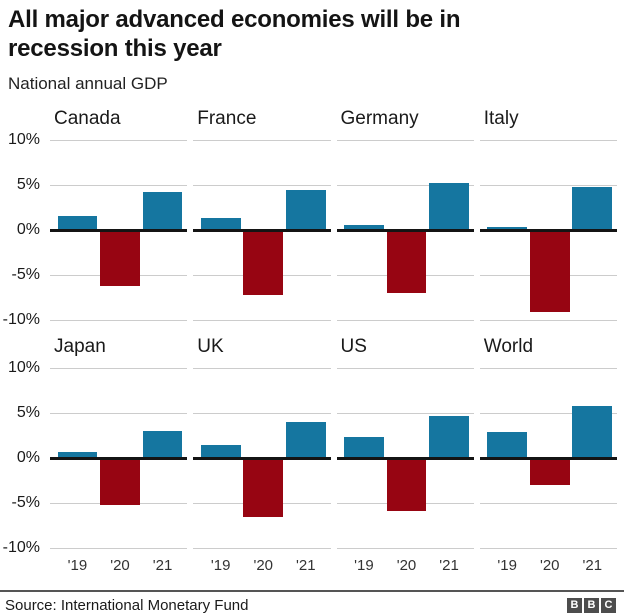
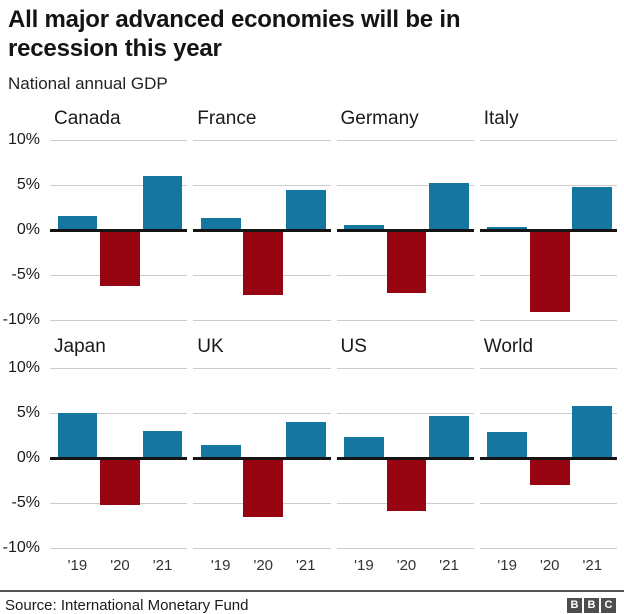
Japan/'19: 1% -> 5%
Canada/'21: 4% -> 6%
